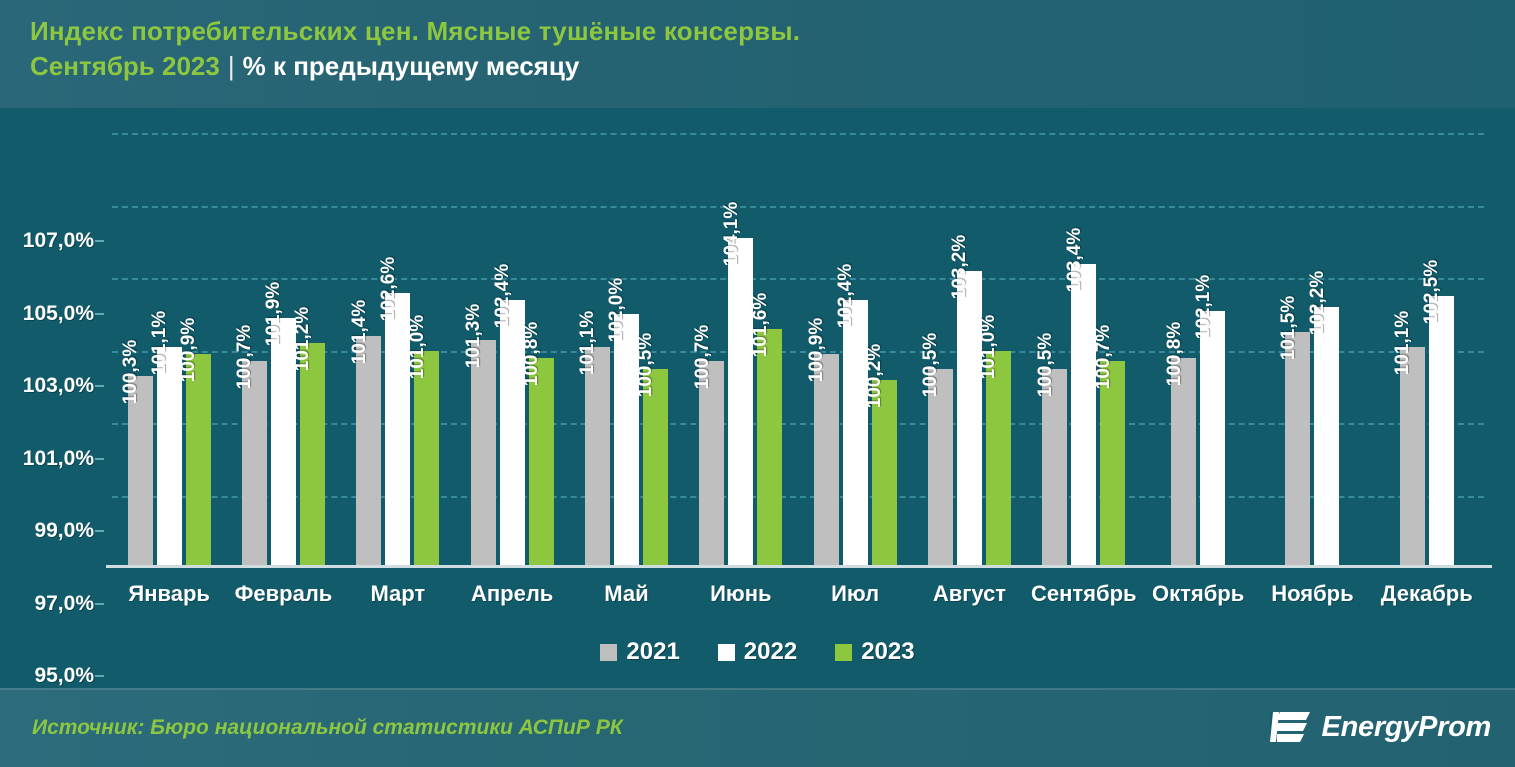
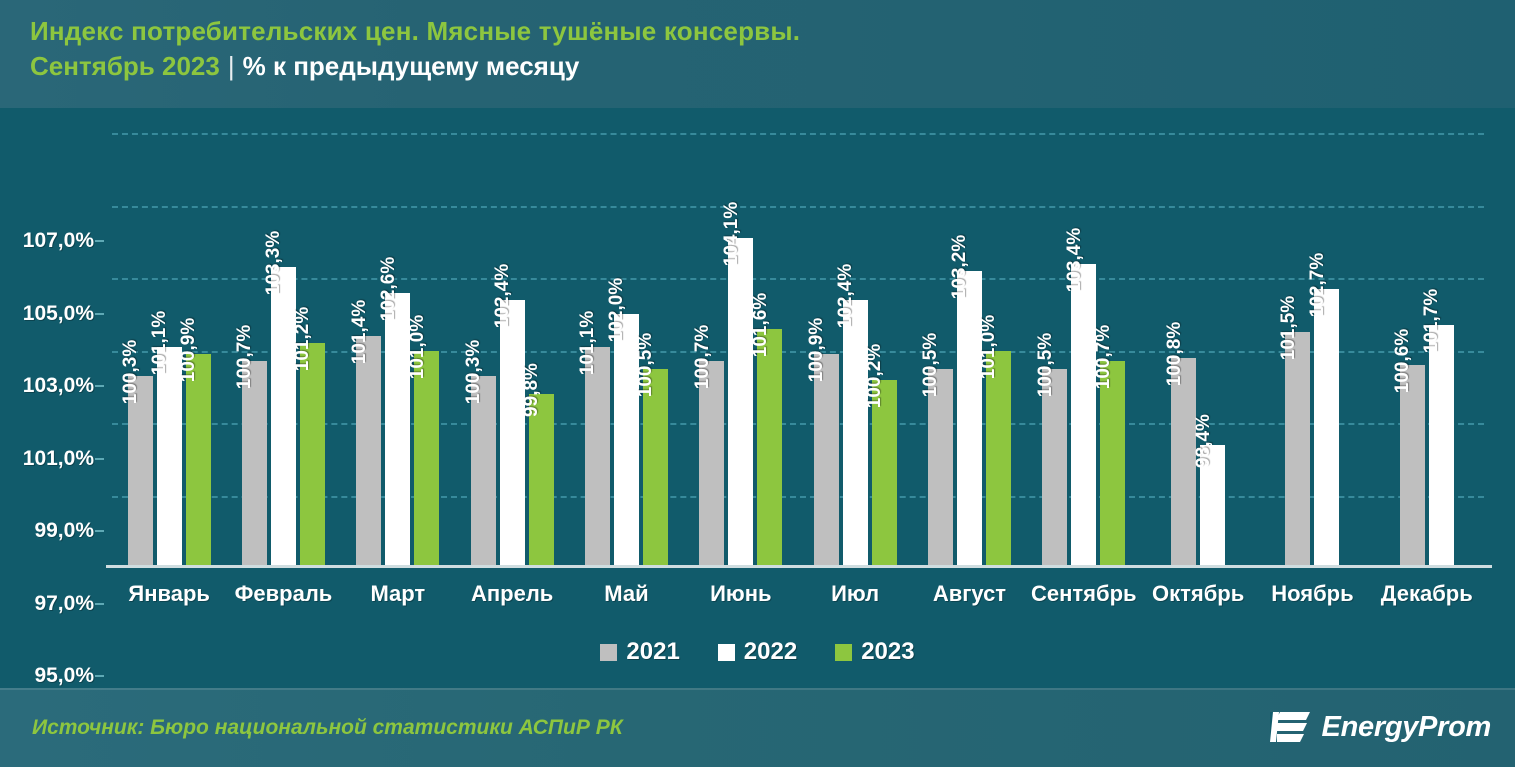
2022/Февраль: 101,9% -> 103,3%
2021/Апрель: 101,3% -> 100,3%
2023/Апрель: 100,8% -> 99,8%
2022/Октябрь: 102,1% -> 98,4%
2022/Ноябрь: 102,2% -> 102,7%
2021/Декабрь: 101,1% -> 100,6%
2022/Декабрь: 102,5% -> 101,7%
